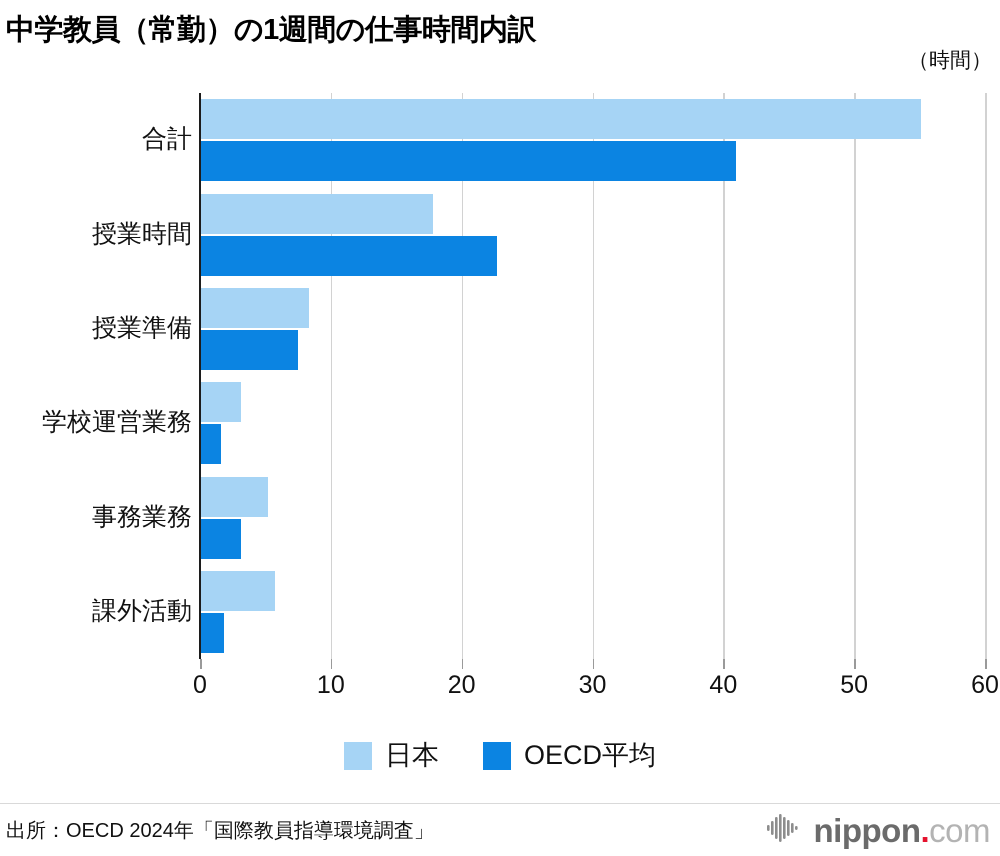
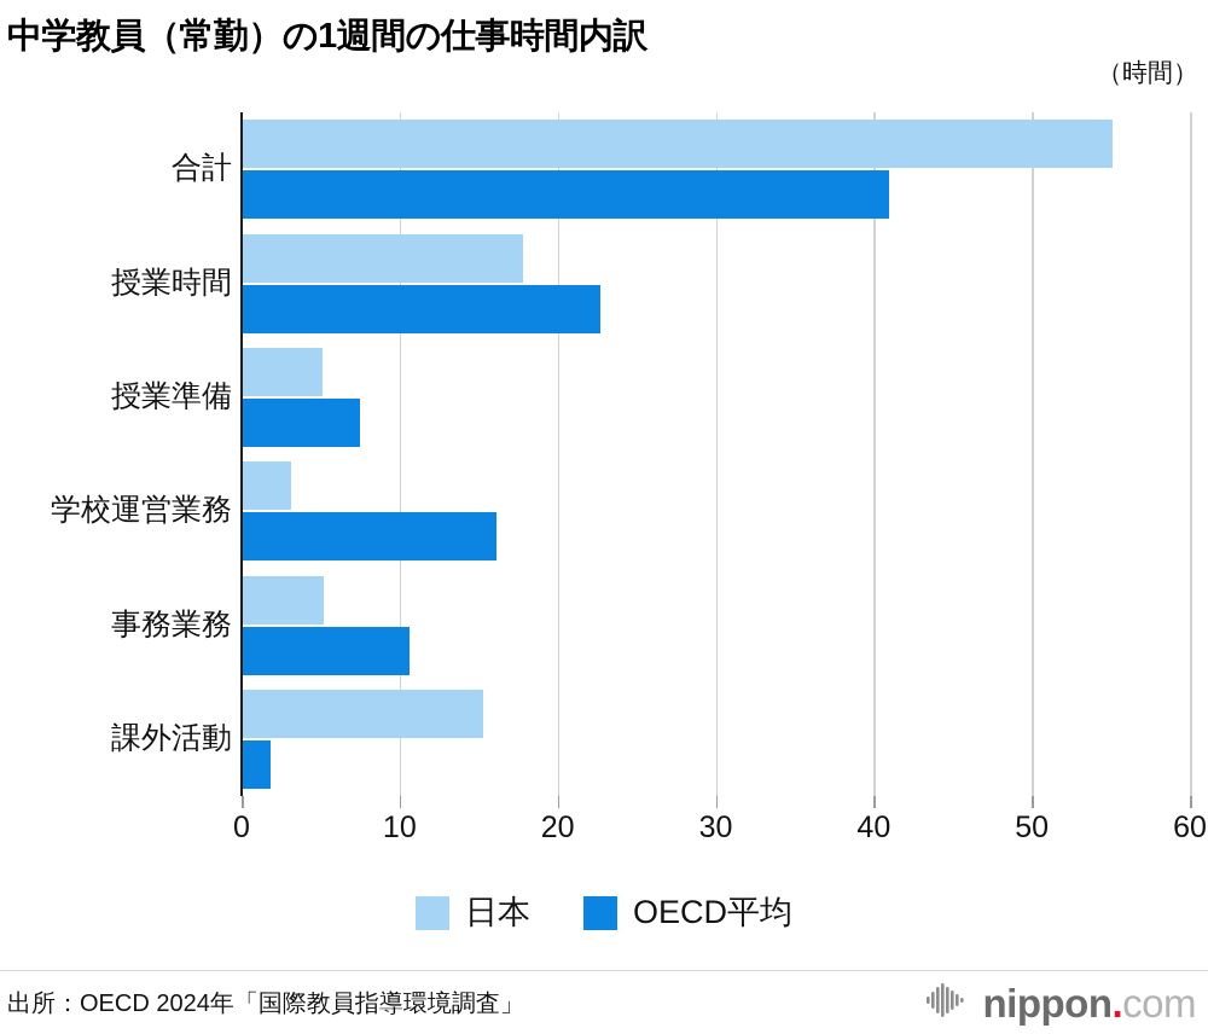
日本/授業準備: 8.3 -> 5.1
OECD平均/学校運営業務: 1.6 -> 16.1
OECD平均/事務業務: 3.1 -> 10.6
日本/課外活動: 5.7 -> 15.3
